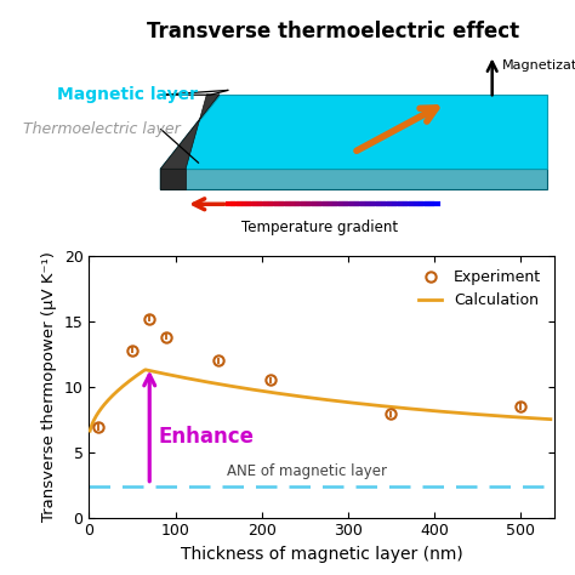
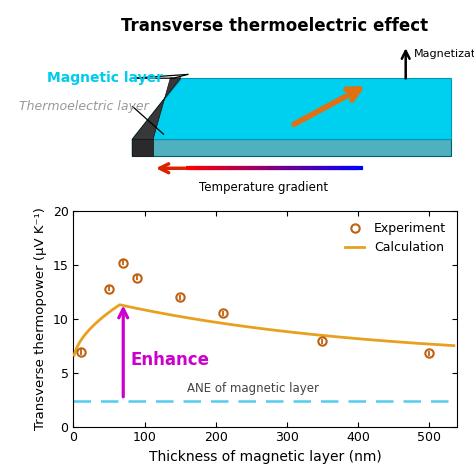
Experiment/500: 8.5 -> 6.8
